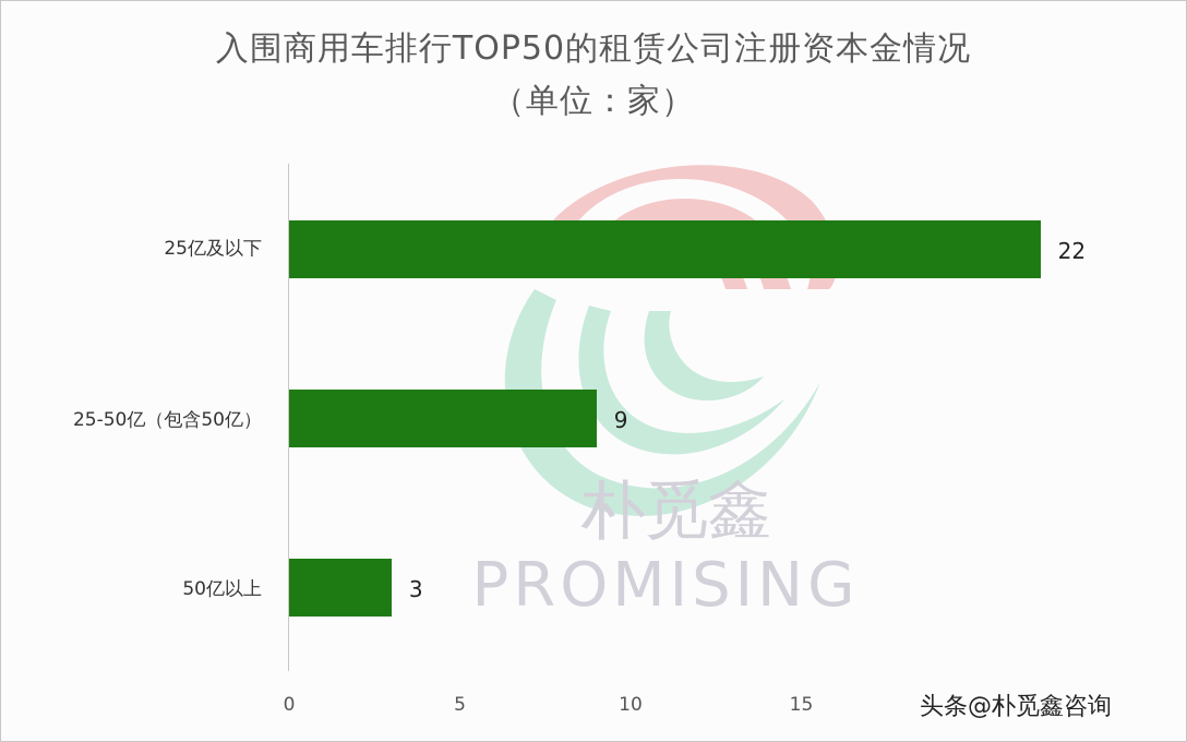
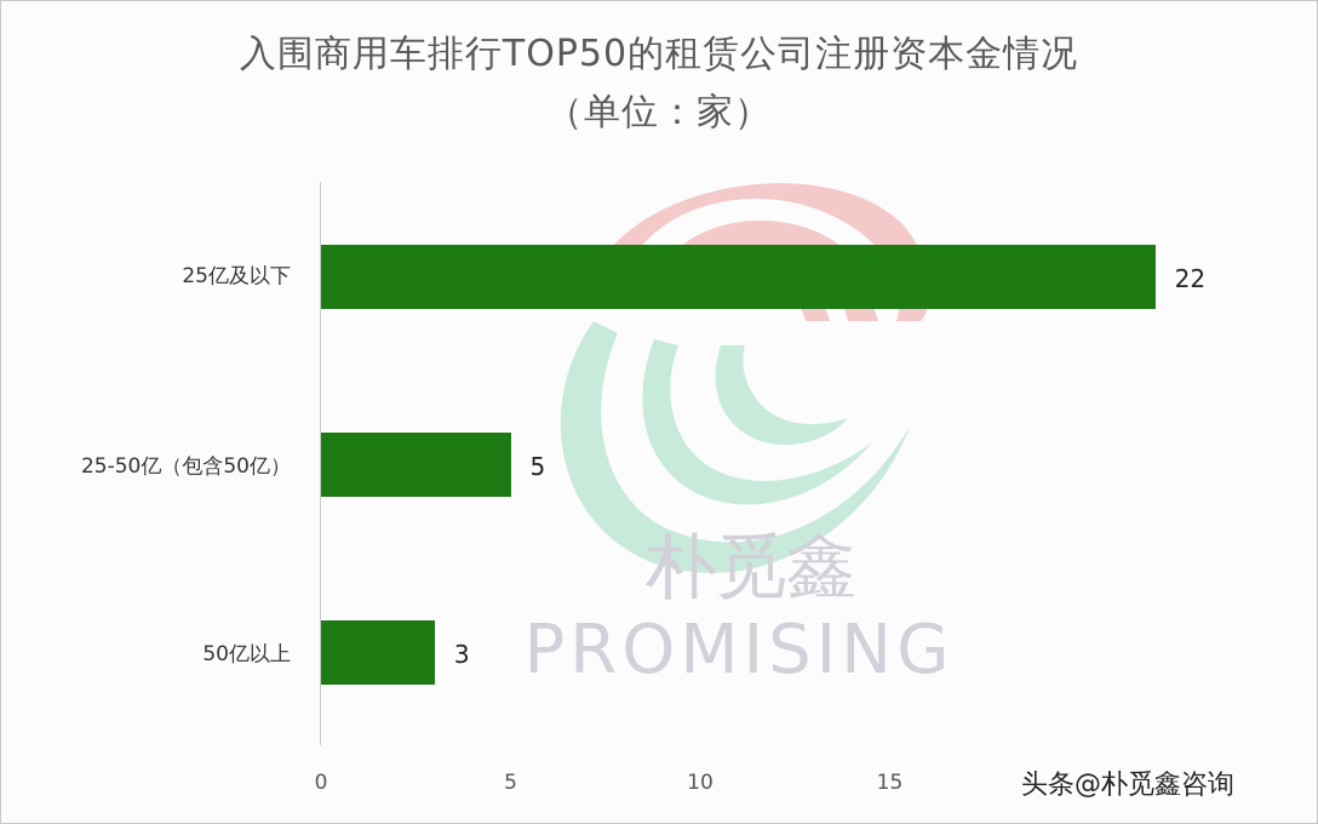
25-50亿（包含50亿）: 9 -> 5
